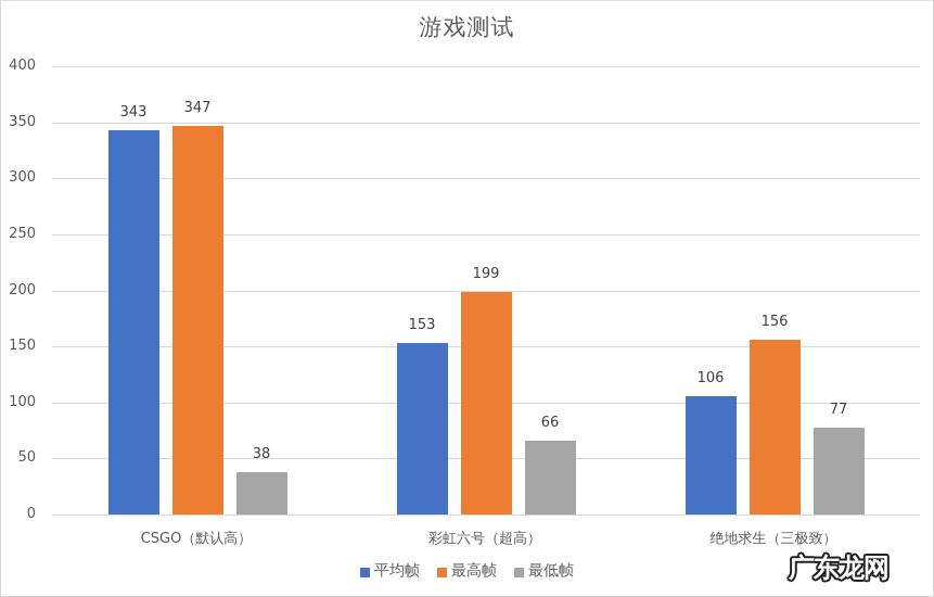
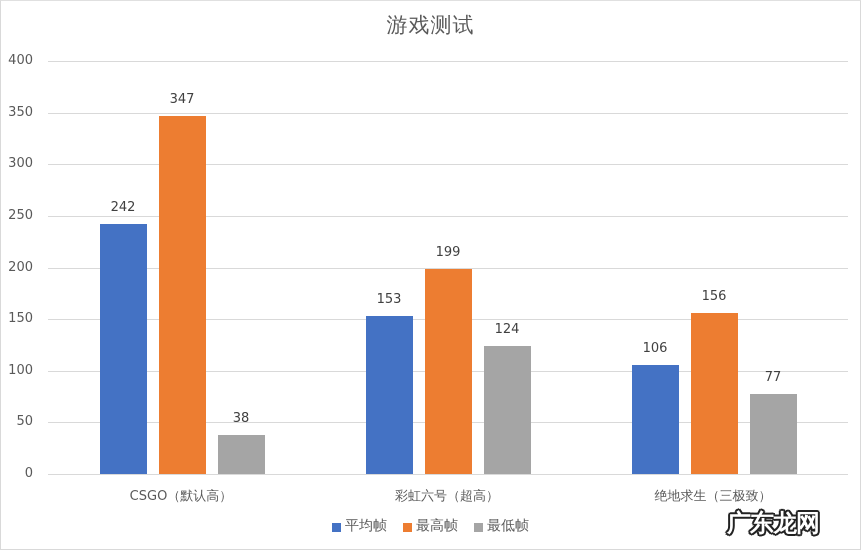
平均帧/CSGO（默认高）: 343 -> 242
最低帧/彩虹六号（超高）: 66 -> 124
